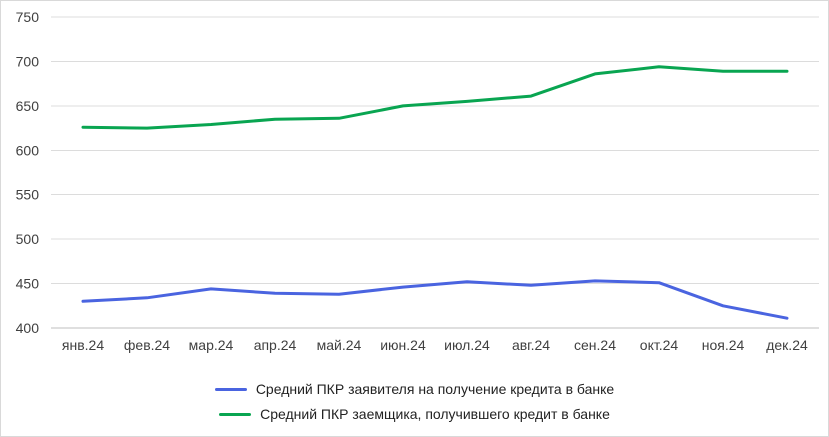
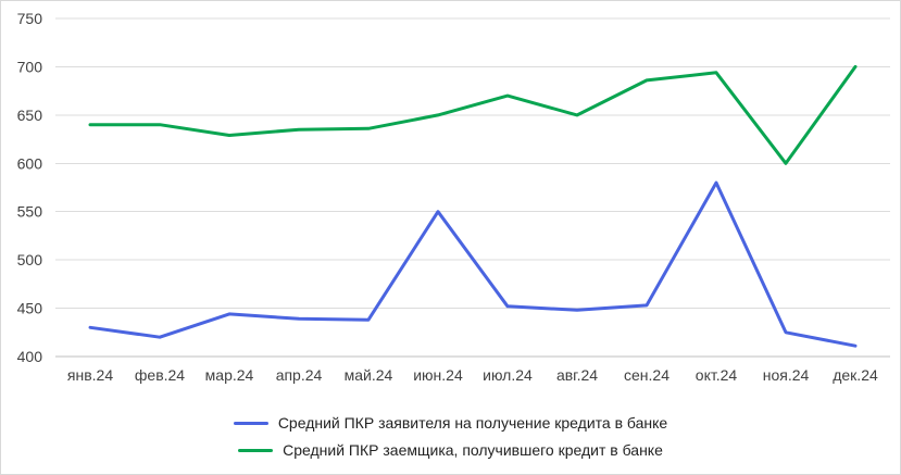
Средний ПКР заемщика, получившего кредит в банке/янв.24: 630 -> 640
Средний ПКР заявителя на получение кредита в банке/фев.24: 430 -> 420
Средний ПКР заемщика, получившего кредит в банке/фев.24: 620 -> 640
Средний ПКР заявителя на получение кредита в банке/июн.24: 450 -> 550
Средний ПКР заемщика, получившего кредит в банке/июл.24: 660 -> 670
Средний ПКР заемщика, получившего кредит в банке/авг.24: 660 -> 650
Средний ПКР заявителя на получение кредита в банке/окт.24: 450 -> 580
Средний ПКР заемщика, получившего кредит в банке/ноя.24: 690 -> 600
Средний ПКР заемщика, получившего кредит в банке/дек.24: 690 -> 700
